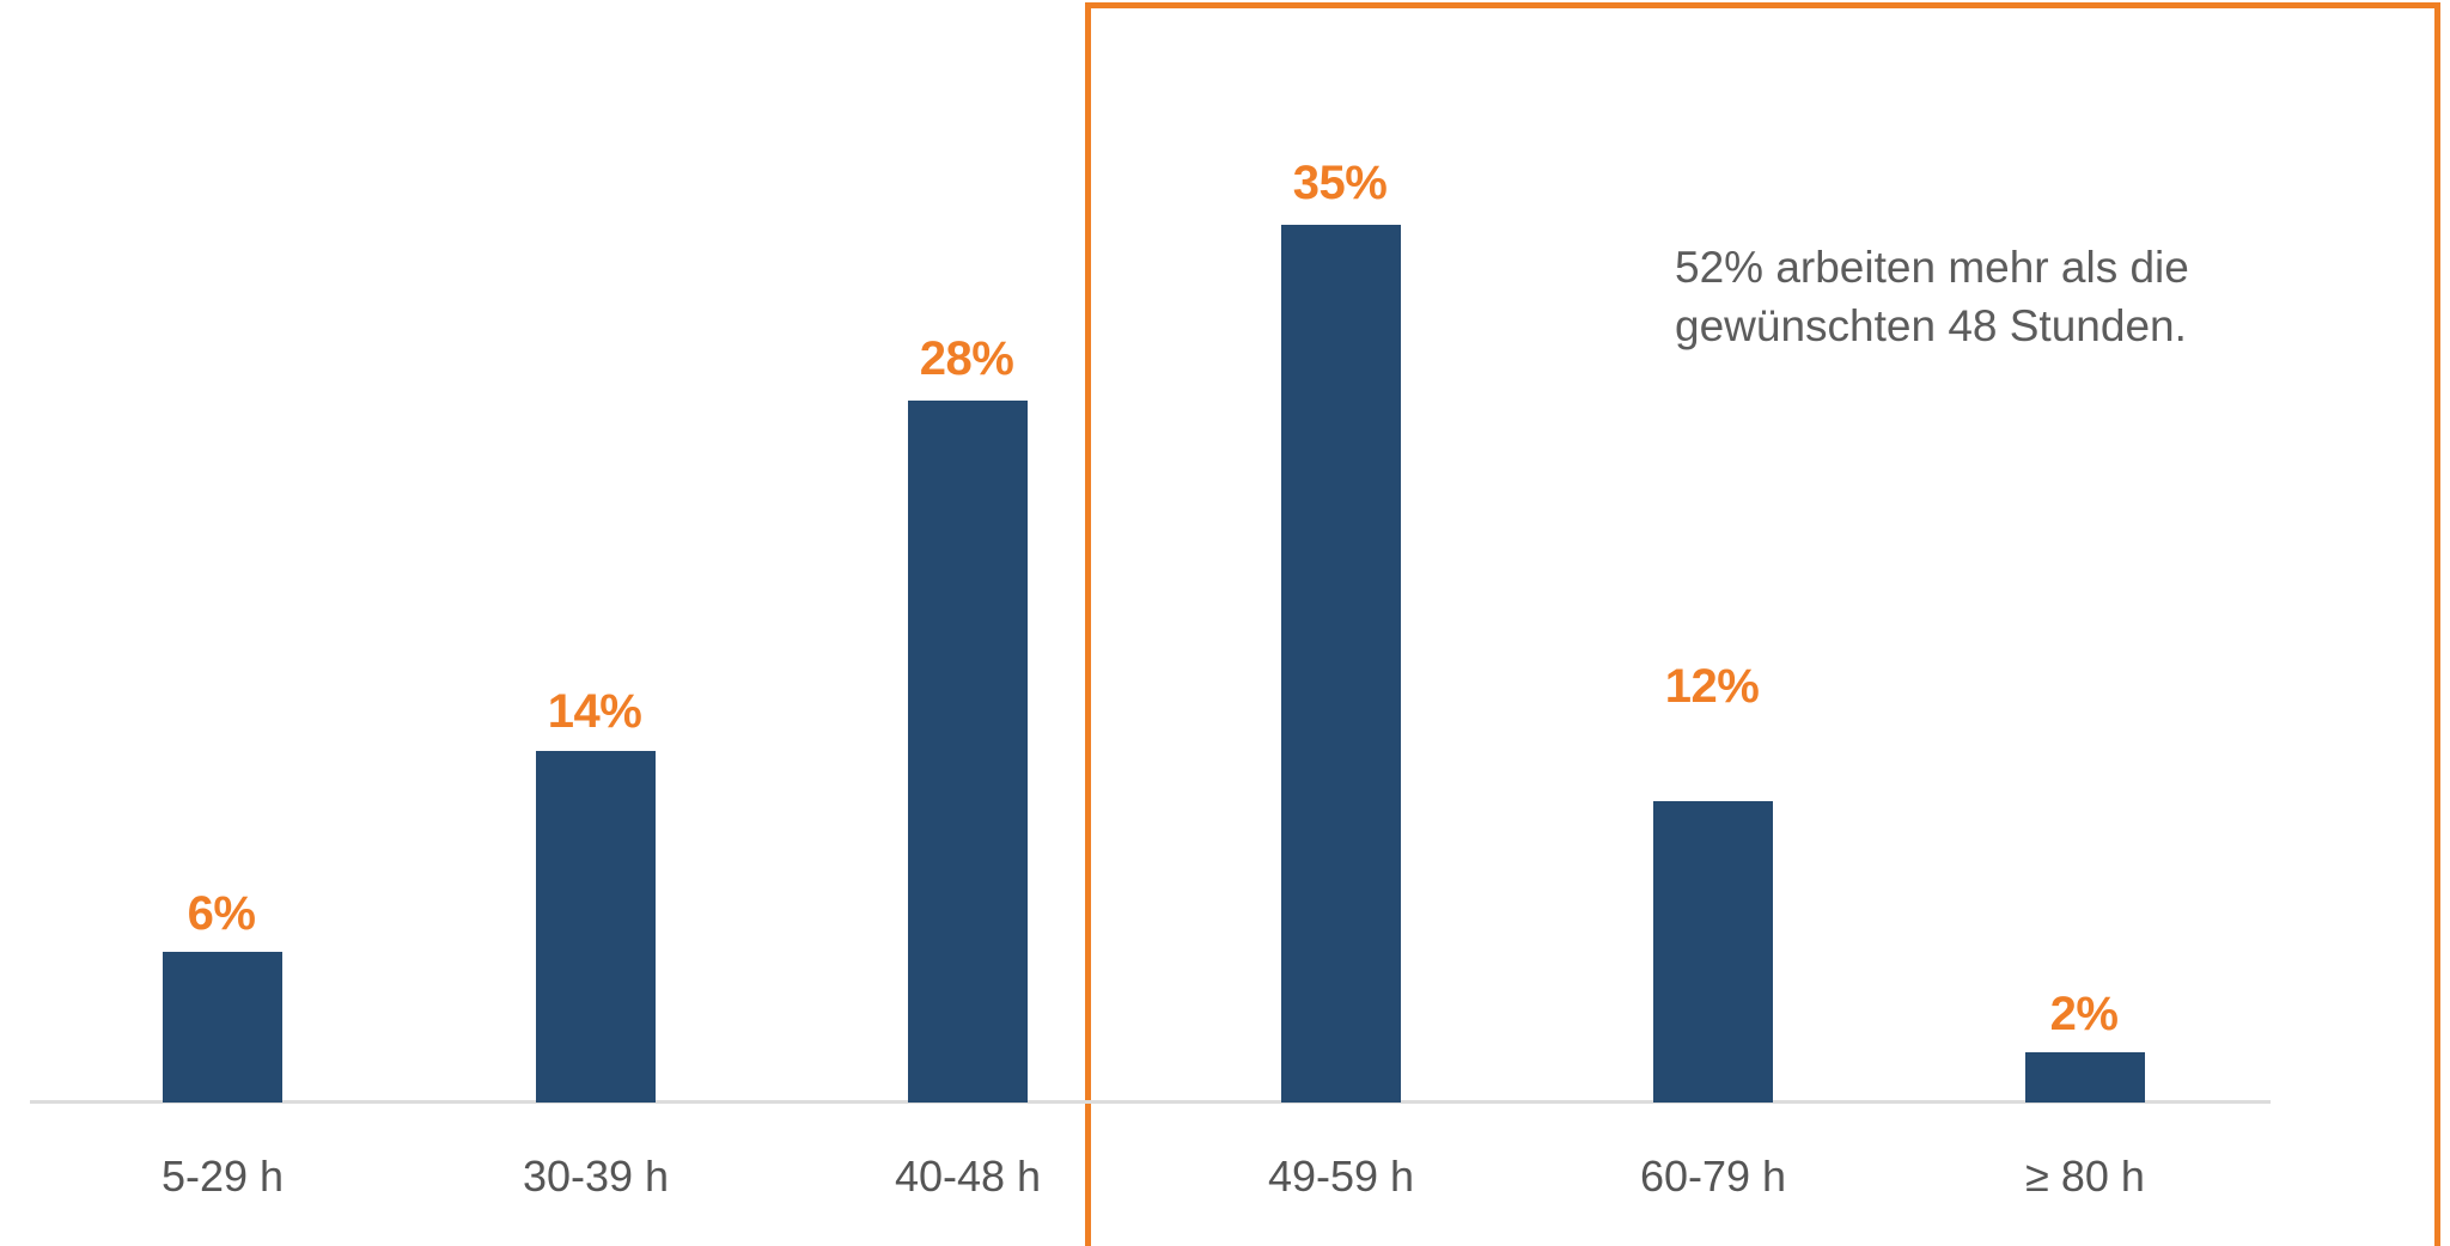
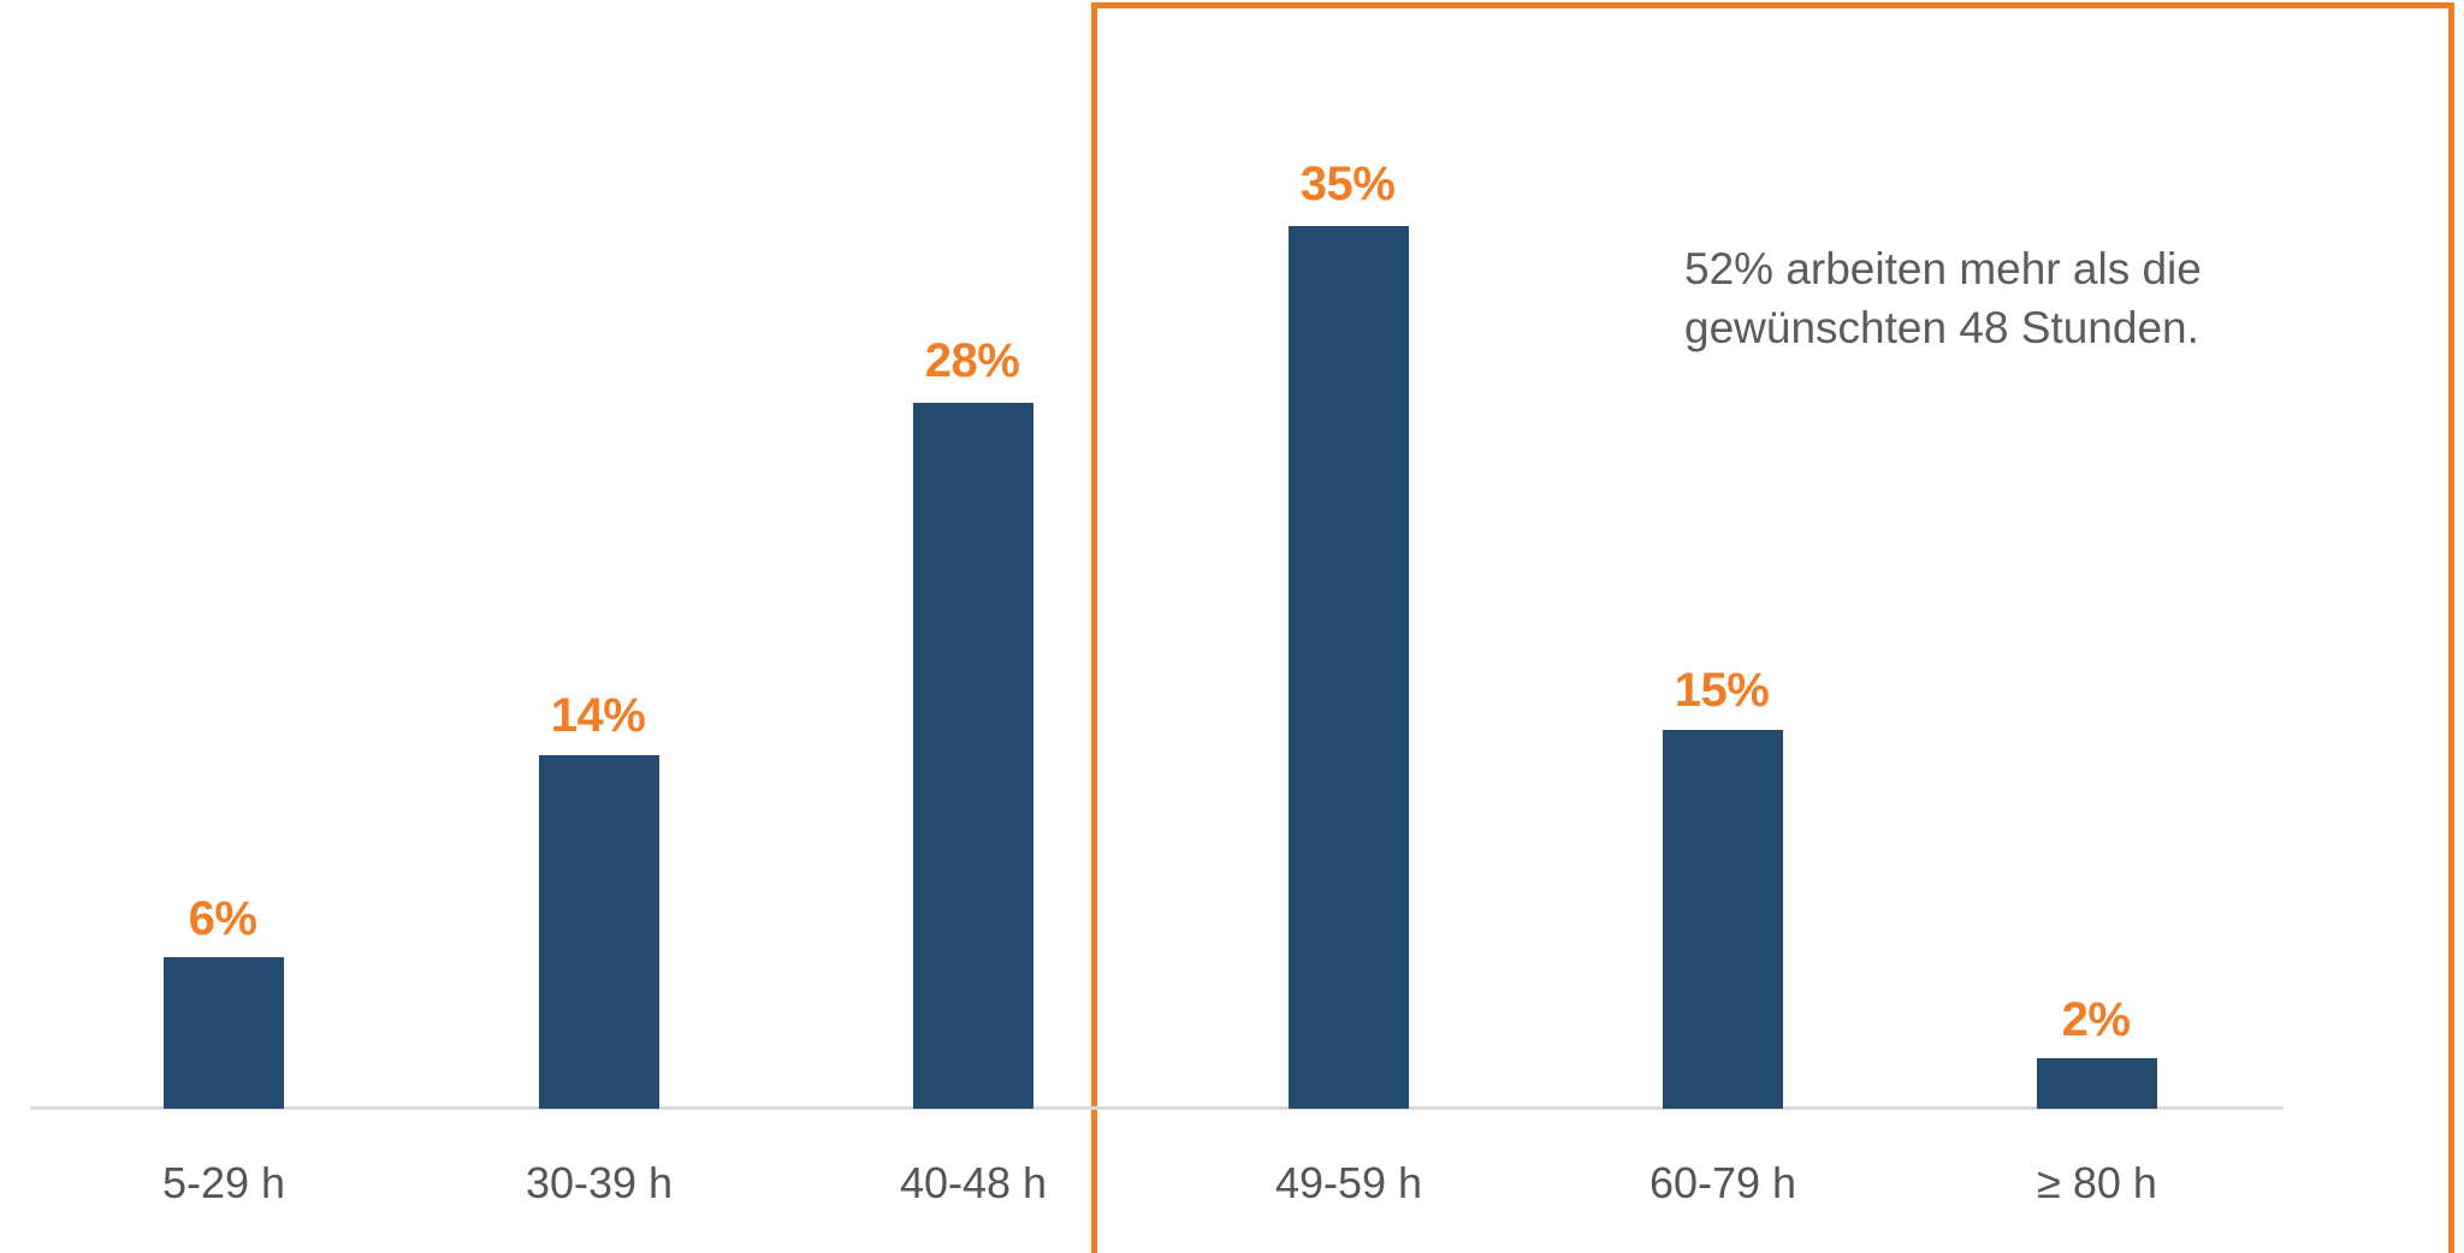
60-79 h: 12% -> 15%
